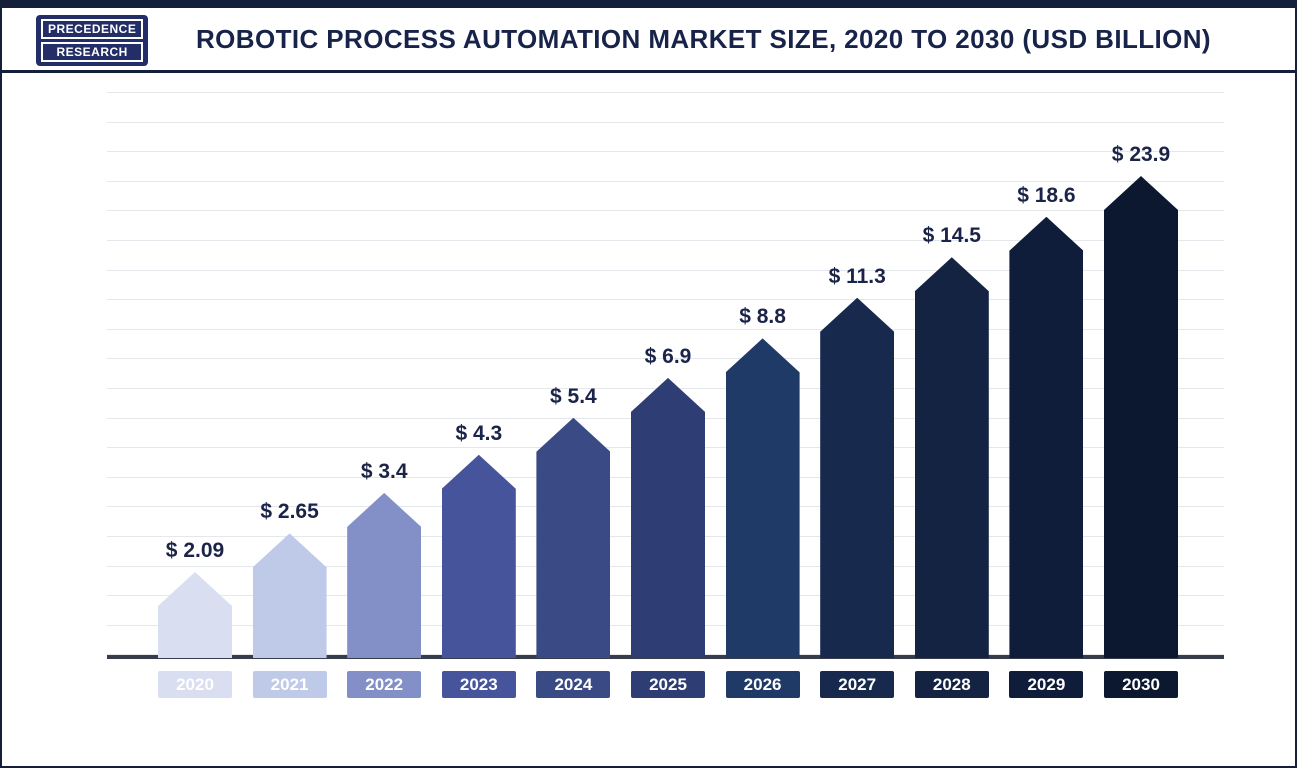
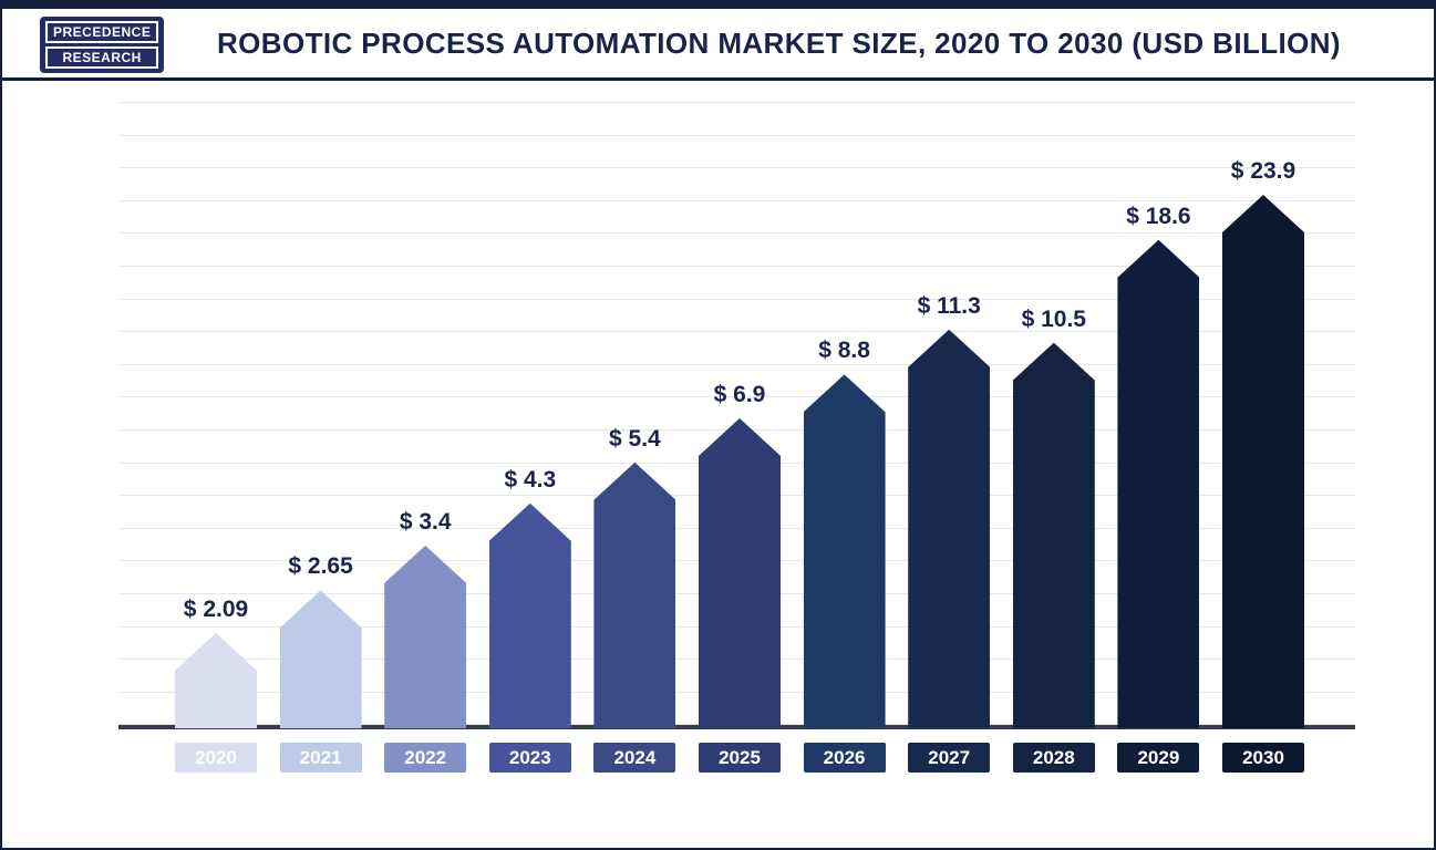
2028: 14.5 -> 10.5
